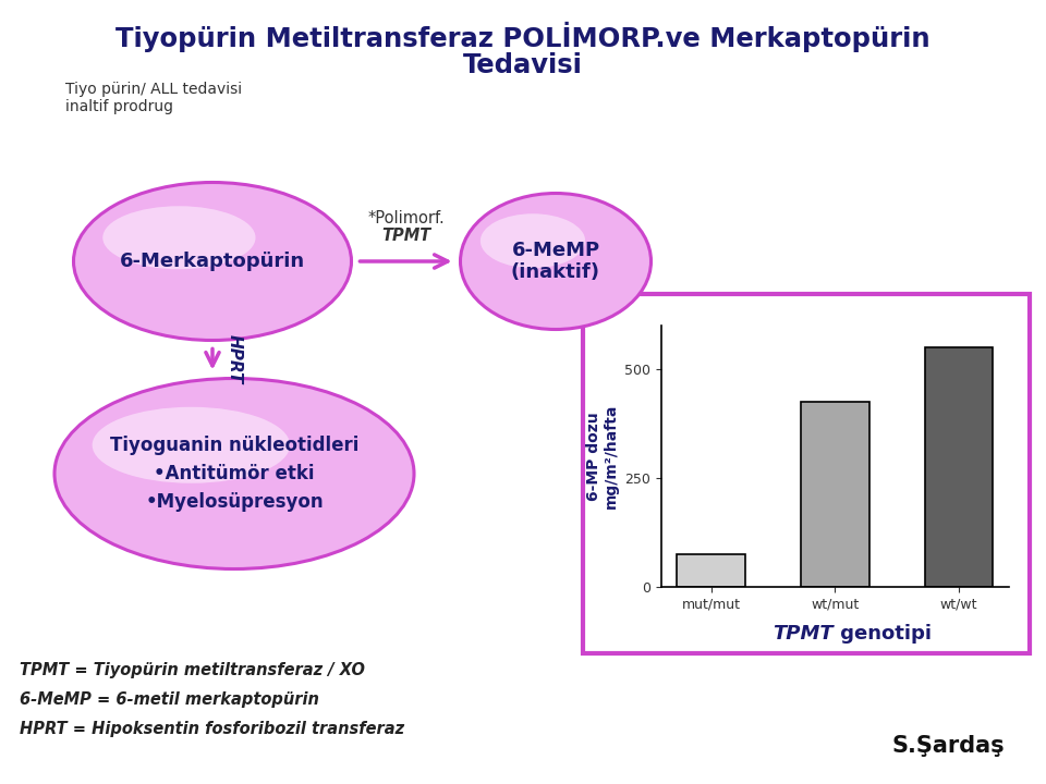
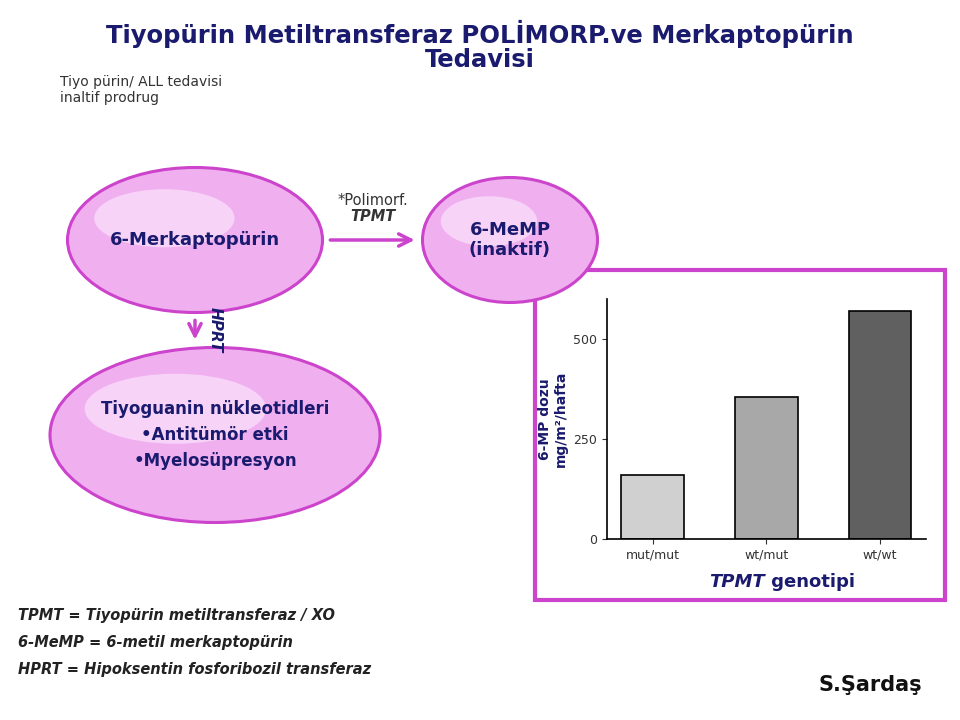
mut/mut: 75 -> 160
wt/mut: 425 -> 355
wt/wt: 550 -> 570
